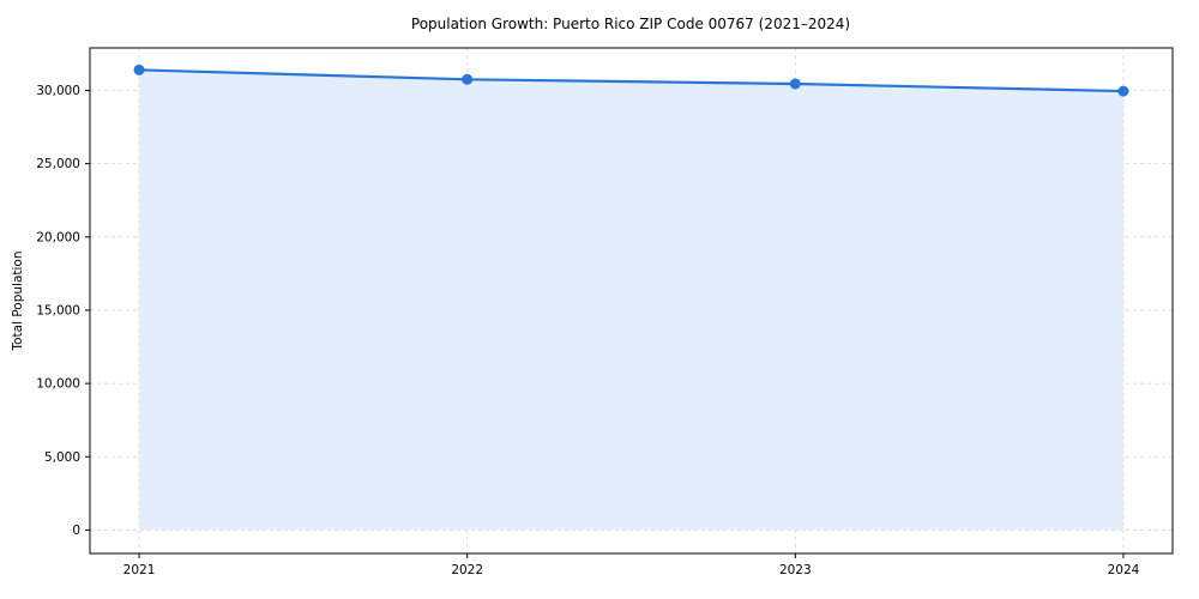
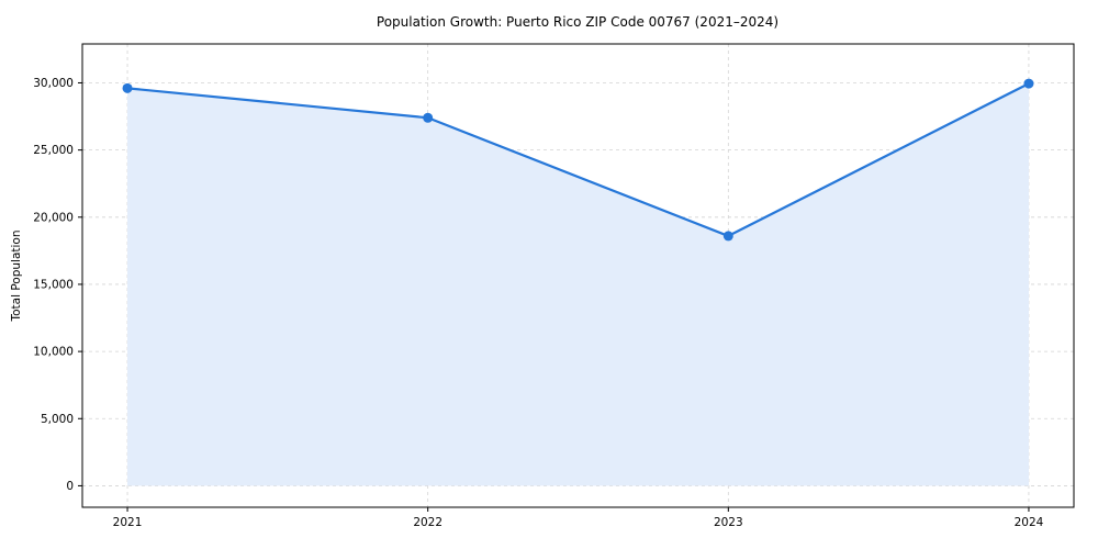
2021: 31400 -> 29600
2022: 30800 -> 27400
2023: 30400 -> 18600
